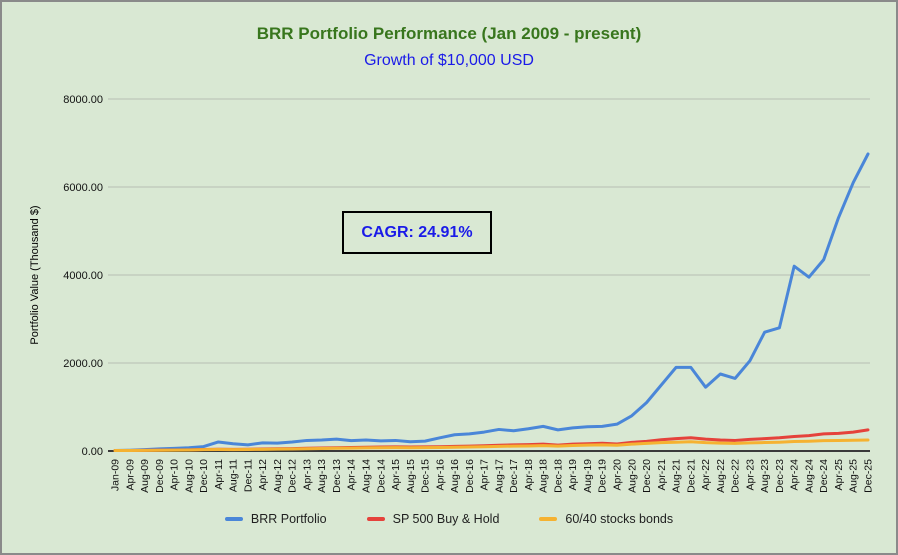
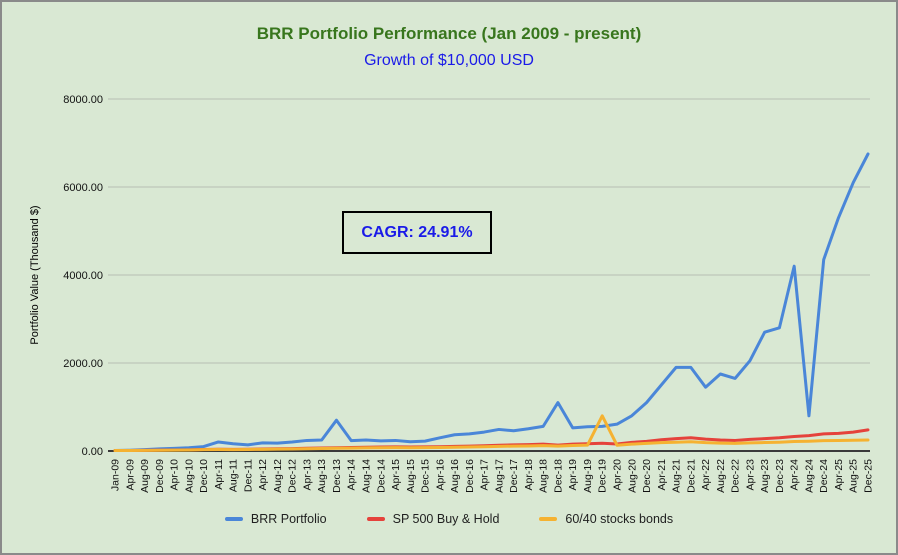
BRR Portfolio/Dec-13: 300 -> 700
BRR Portfolio/Dec-18: 500 -> 1100
60/40 stocks bonds/Dec-19: 100 -> 800
BRR Portfolio/Aug-24: 4000 -> 800
